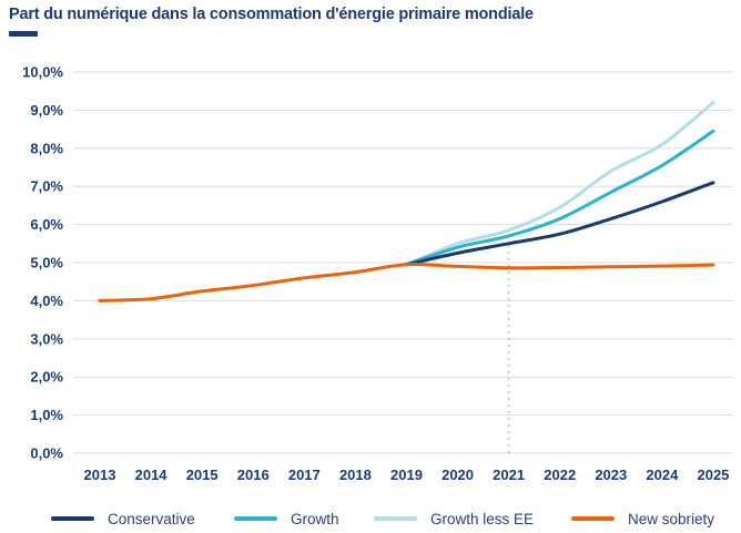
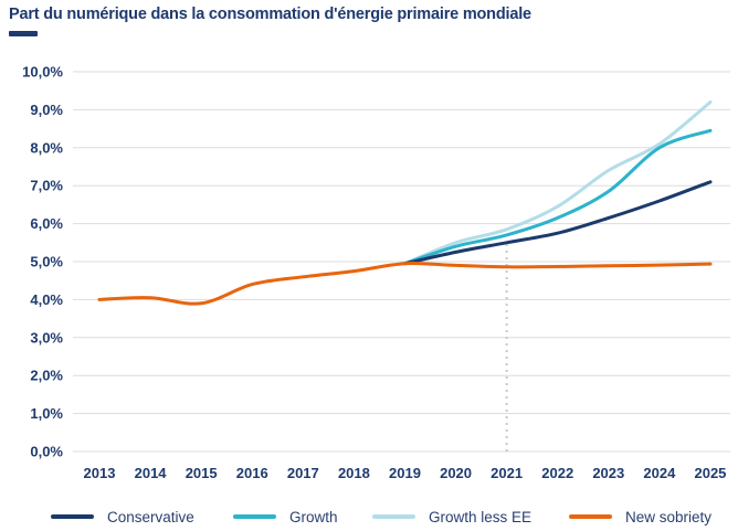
New sobriety/2015: 4,2% -> 3,9%
Growth/2024: 7,5% -> 8,0%
